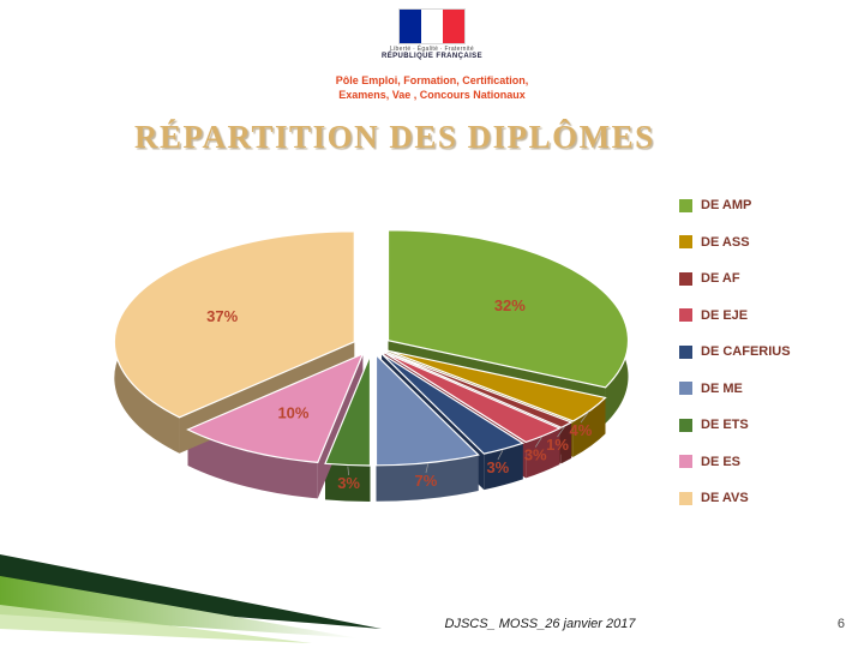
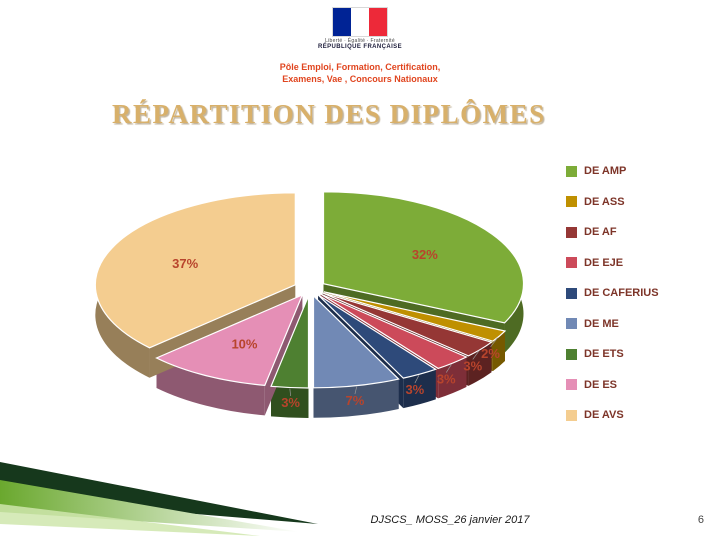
DE ASS: 4% -> 2%
DE AF: 1% -> 3%
